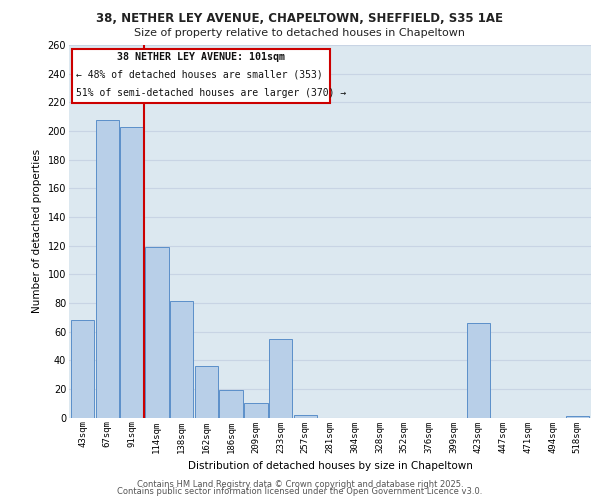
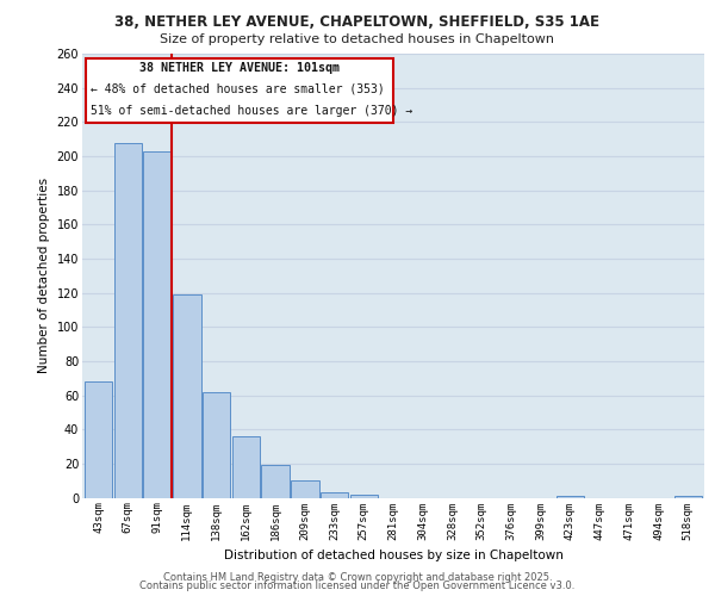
138sqm: 81 -> 62
233sqm: 55 -> 3
423sqm: 66 -> 1
